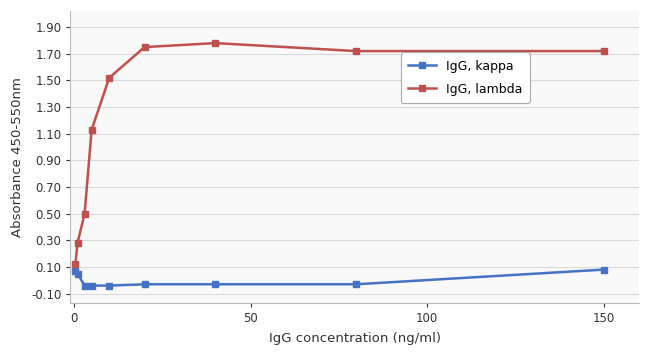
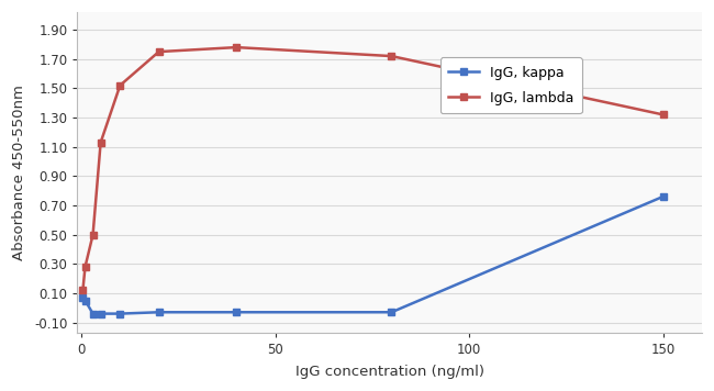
IgG, kappa/150: 0.08 -> 0.76
IgG, lambda/150: 1.72 -> 1.32
